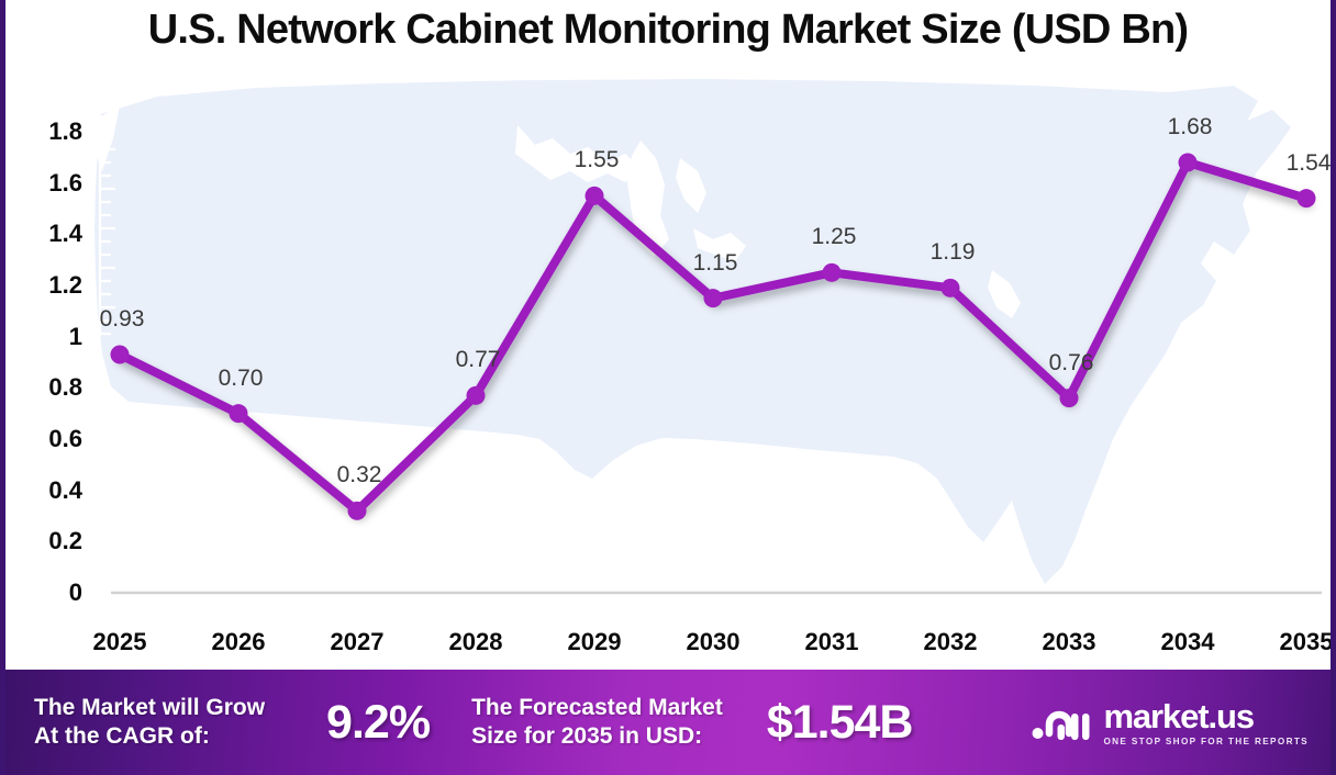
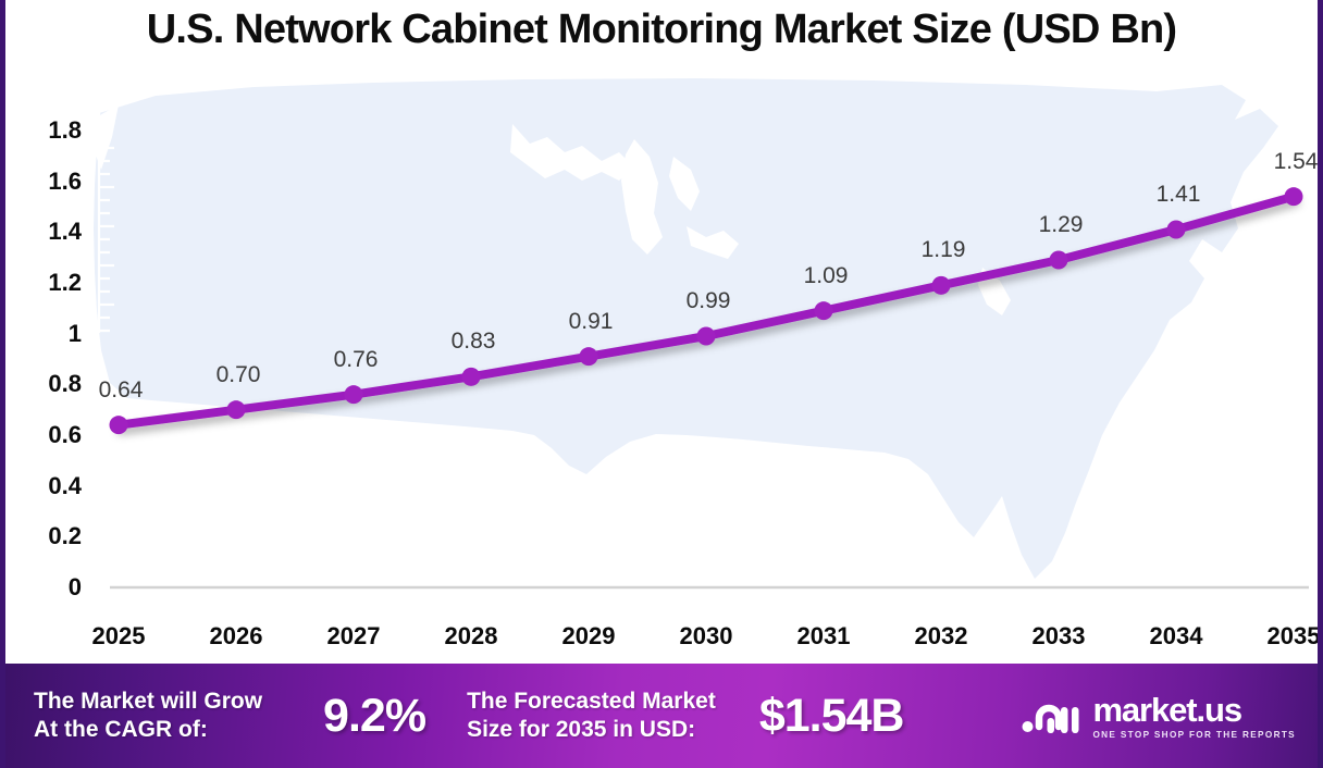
2025: 0.93 -> 0.64
2027: 0.32 -> 0.76
2028: 0.77 -> 0.83
2029: 1.55 -> 0.91
2030: 1.15 -> 0.99
2031: 1.25 -> 1.09
2033: 0.76 -> 1.29
2034: 1.68 -> 1.41
